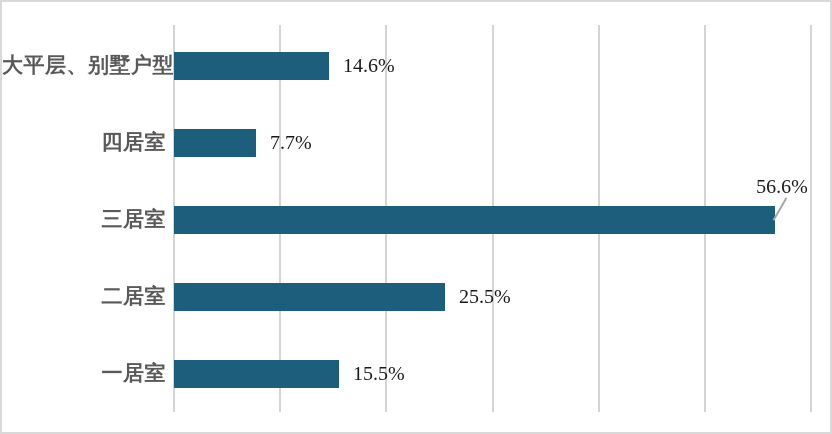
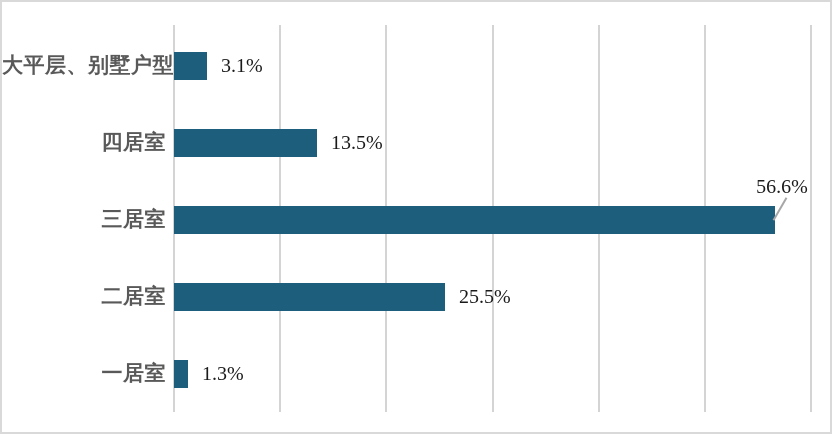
大平层、别墅户型: 14.6% -> 3.1%
四居室: 7.7% -> 13.5%
一居室: 15.5% -> 1.3%
